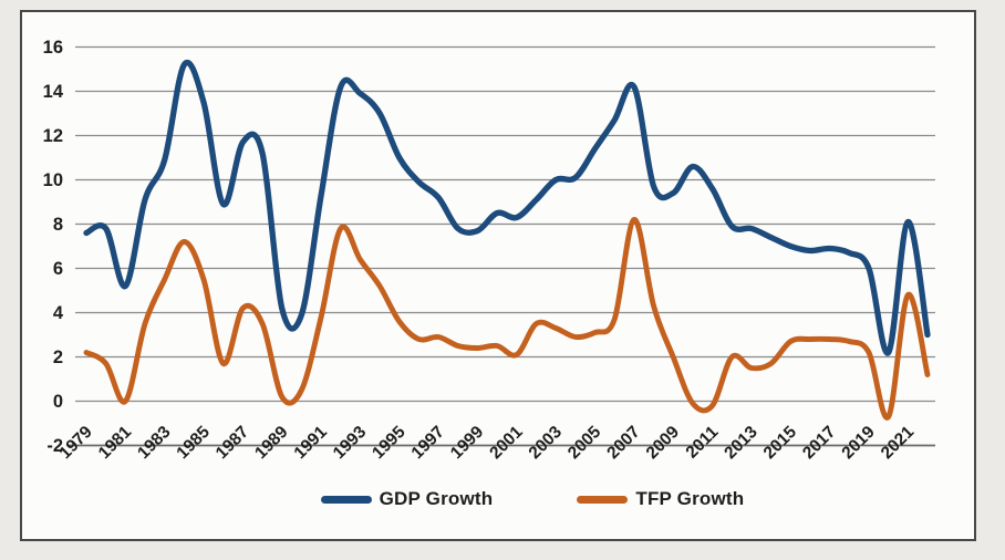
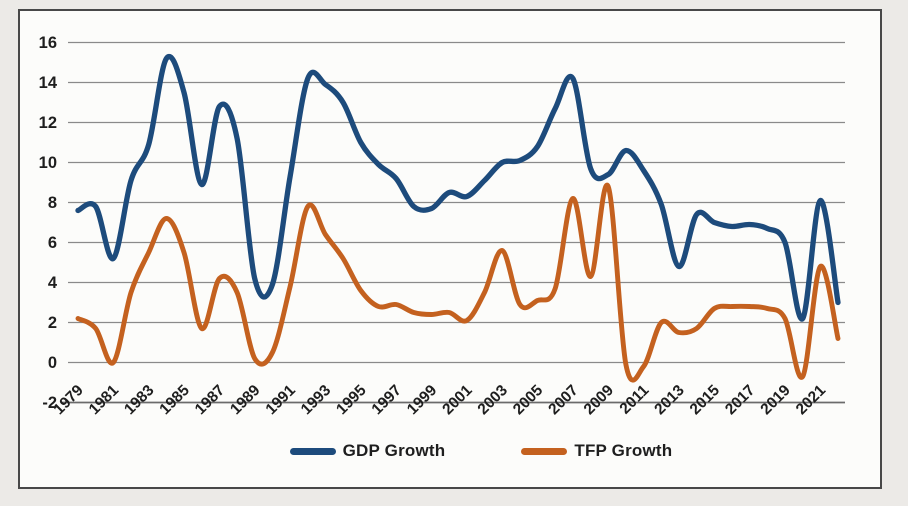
GDP Growth/1987: 11.7 -> 12.8
TFP Growth/2003: 3.3 -> 5.6
GDP Growth/2005: 11.4 -> 10.8
TFP Growth/2009: 2.0 -> 8.8
GDP Growth/2013: 7.8 -> 4.8
